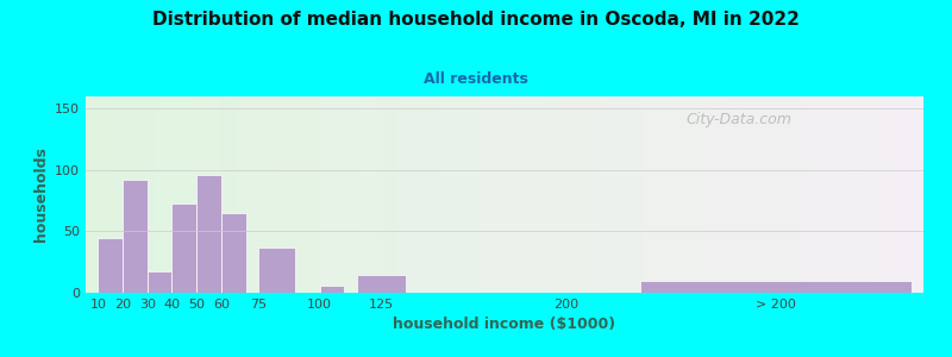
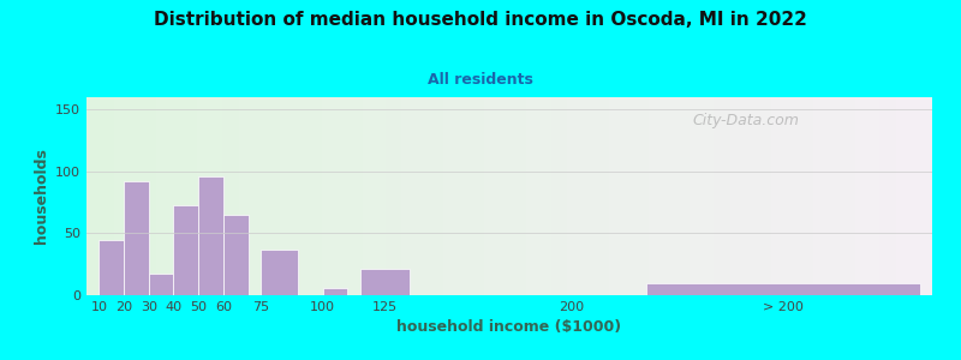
125: 15 -> 21
